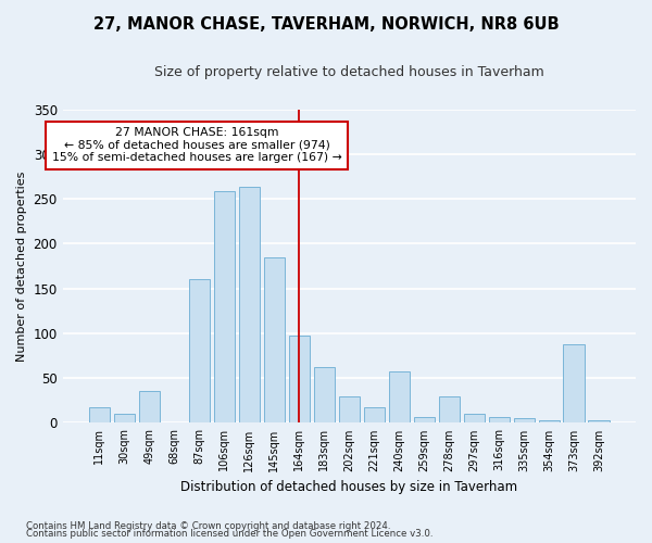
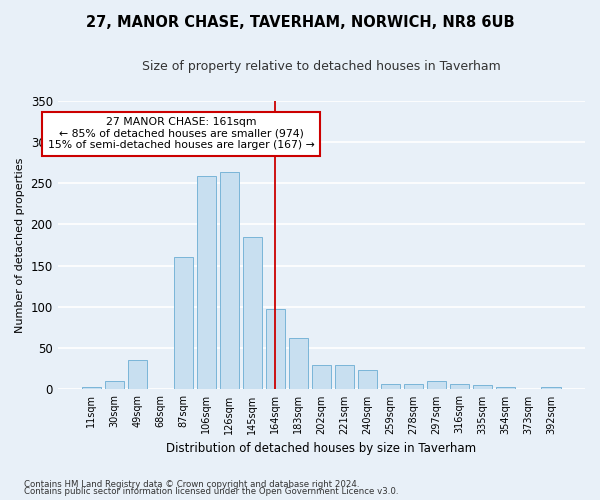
11sqm: 18 -> 3
221sqm: 18 -> 30
240sqm: 58 -> 23
278sqm: 30 -> 6
373sqm: 88 -> 1
